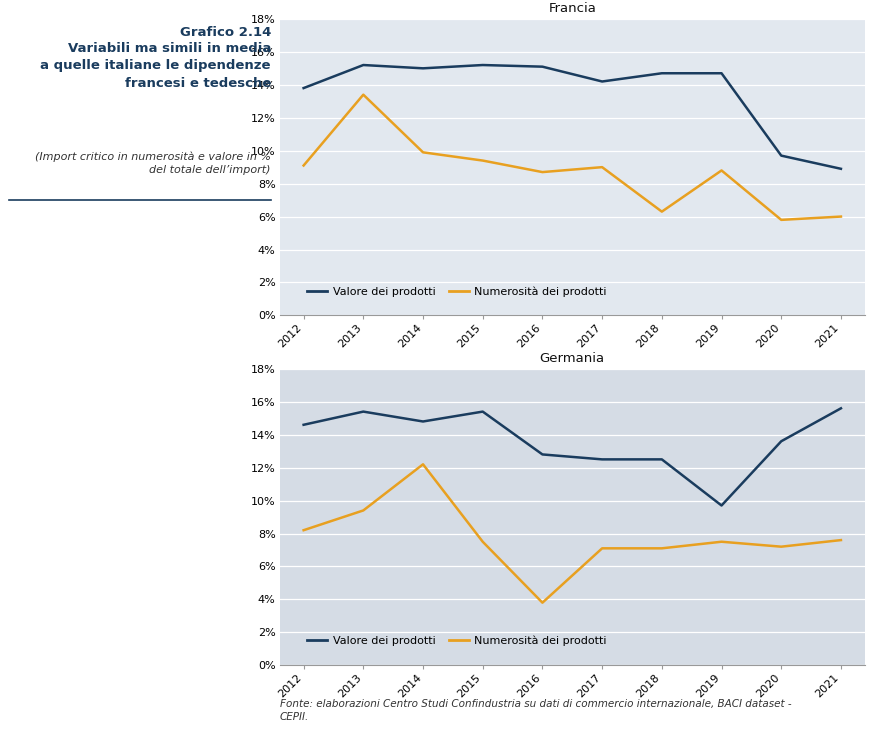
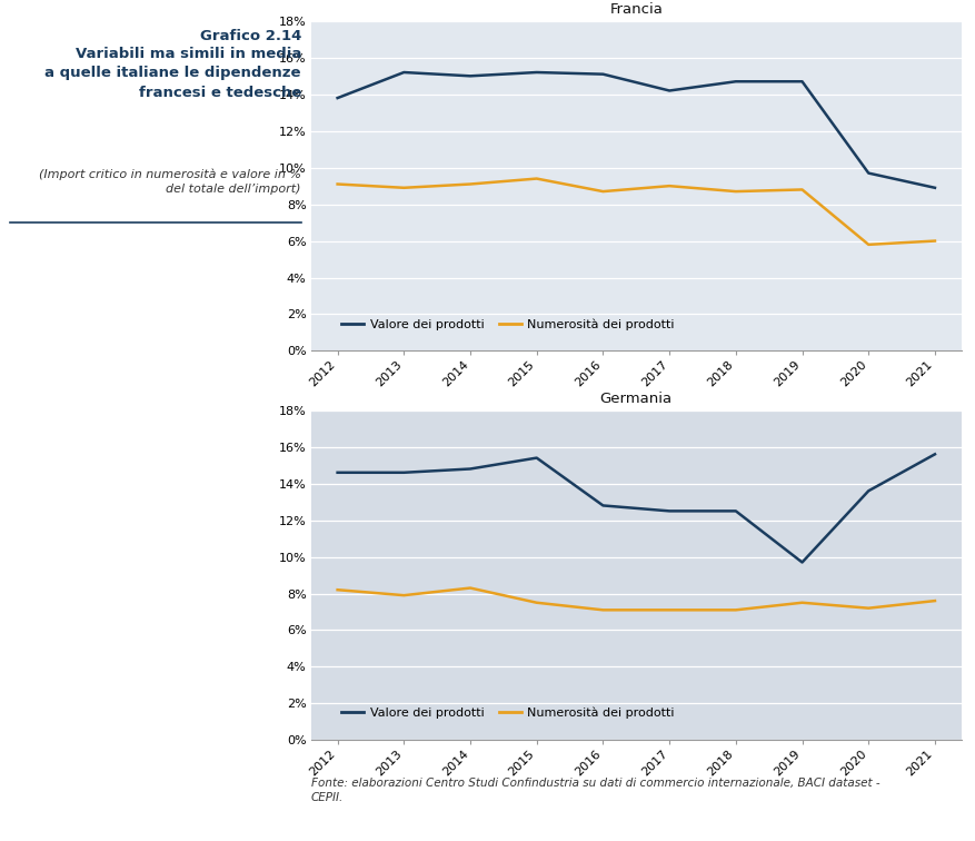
Francia/Numerosità dei prodotti/2013: 13.4% -> 8.9%
Francia/Numerosità dei prodotti/2014: 9.9% -> 9.1%
Francia/Numerosità dei prodotti/2018: 6.3% -> 8.7%
Germania/Valore dei prodotti/2013: 15.4% -> 14.6%
Germania/Numerosità dei prodotti/2013: 9.4% -> 7.9%
Germania/Numerosità dei prodotti/2014: 12.2% -> 8.3%
Germania/Numerosità dei prodotti/2016: 3.8% -> 7.1%
